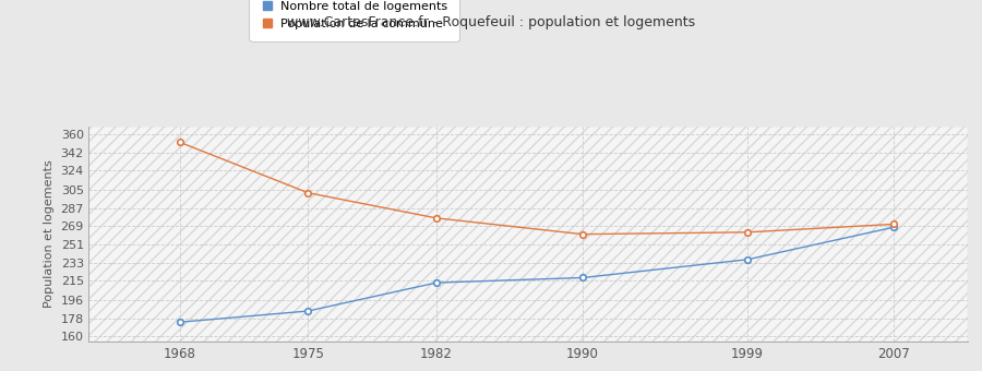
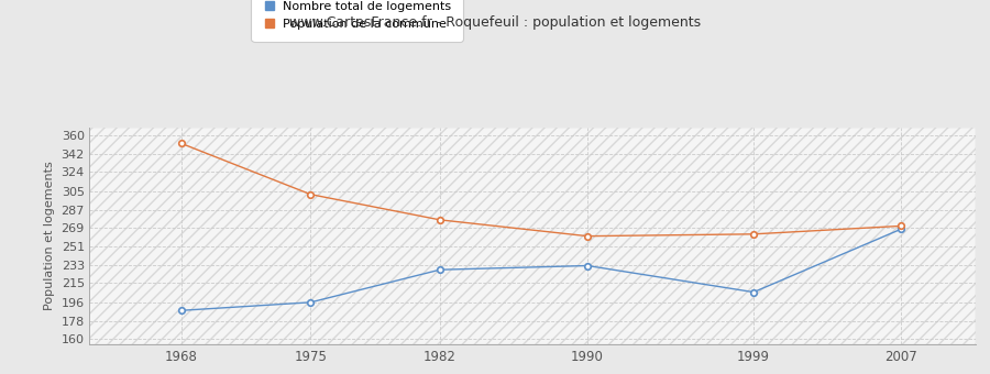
Nombre total de logements/1968: 174 -> 188
Nombre total de logements/1975: 185 -> 196
Nombre total de logements/1982: 213 -> 228
Nombre total de logements/1990: 218 -> 232
Nombre total de logements/1999: 236 -> 206
